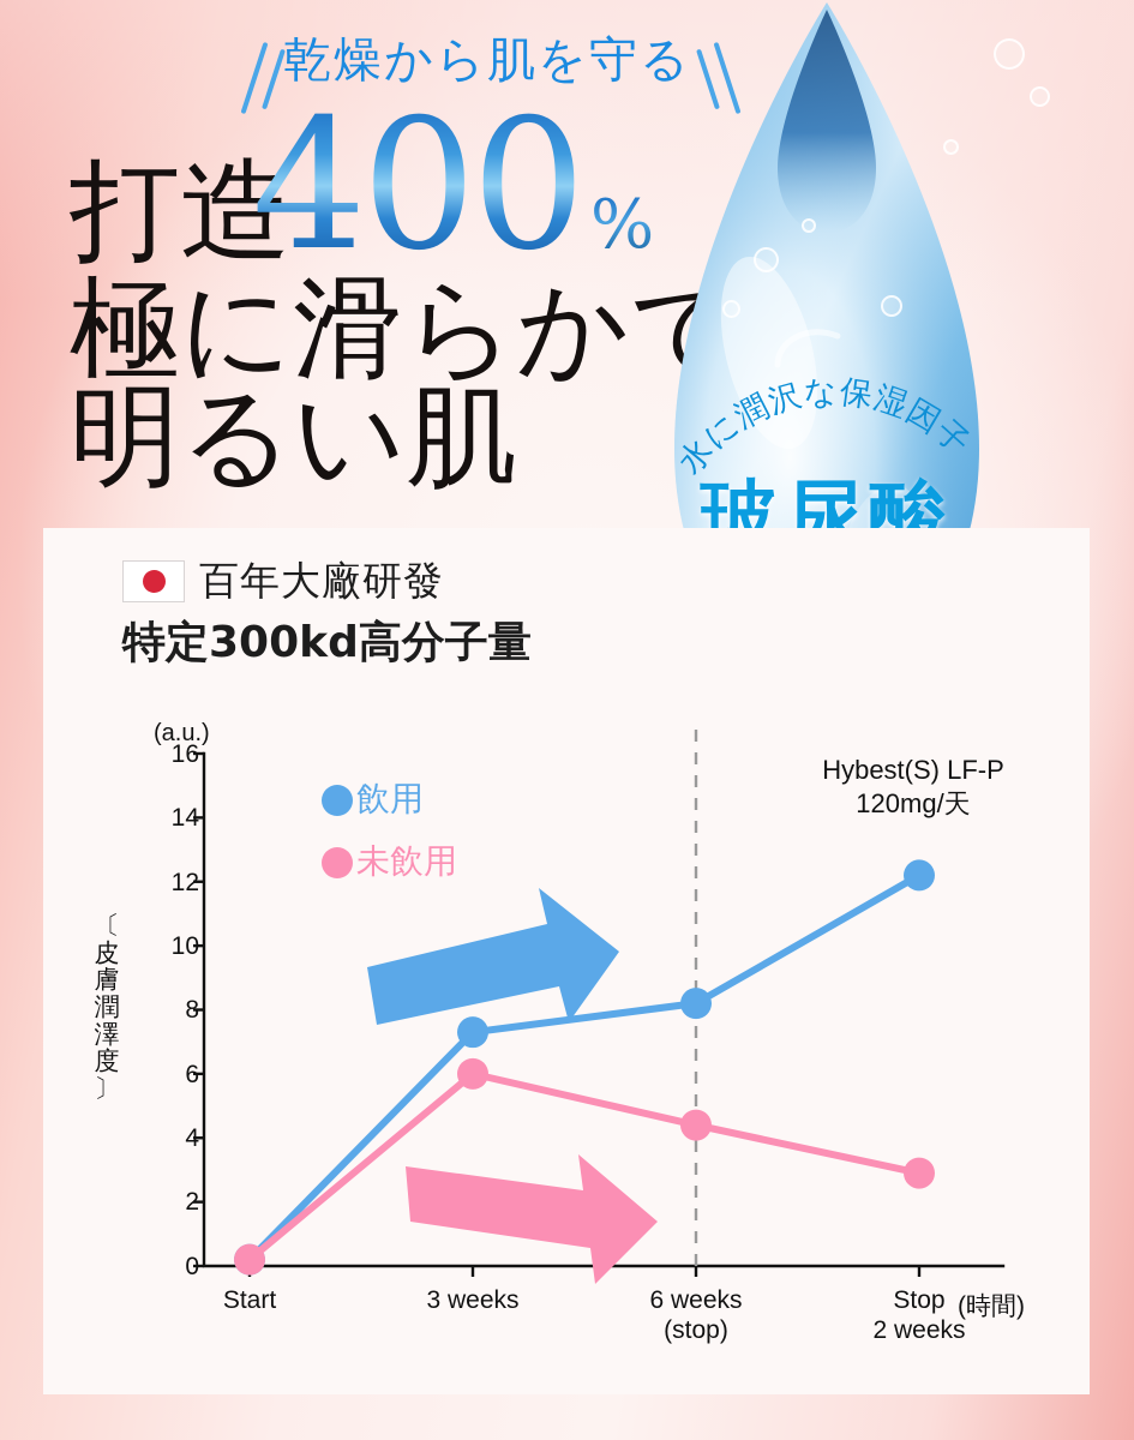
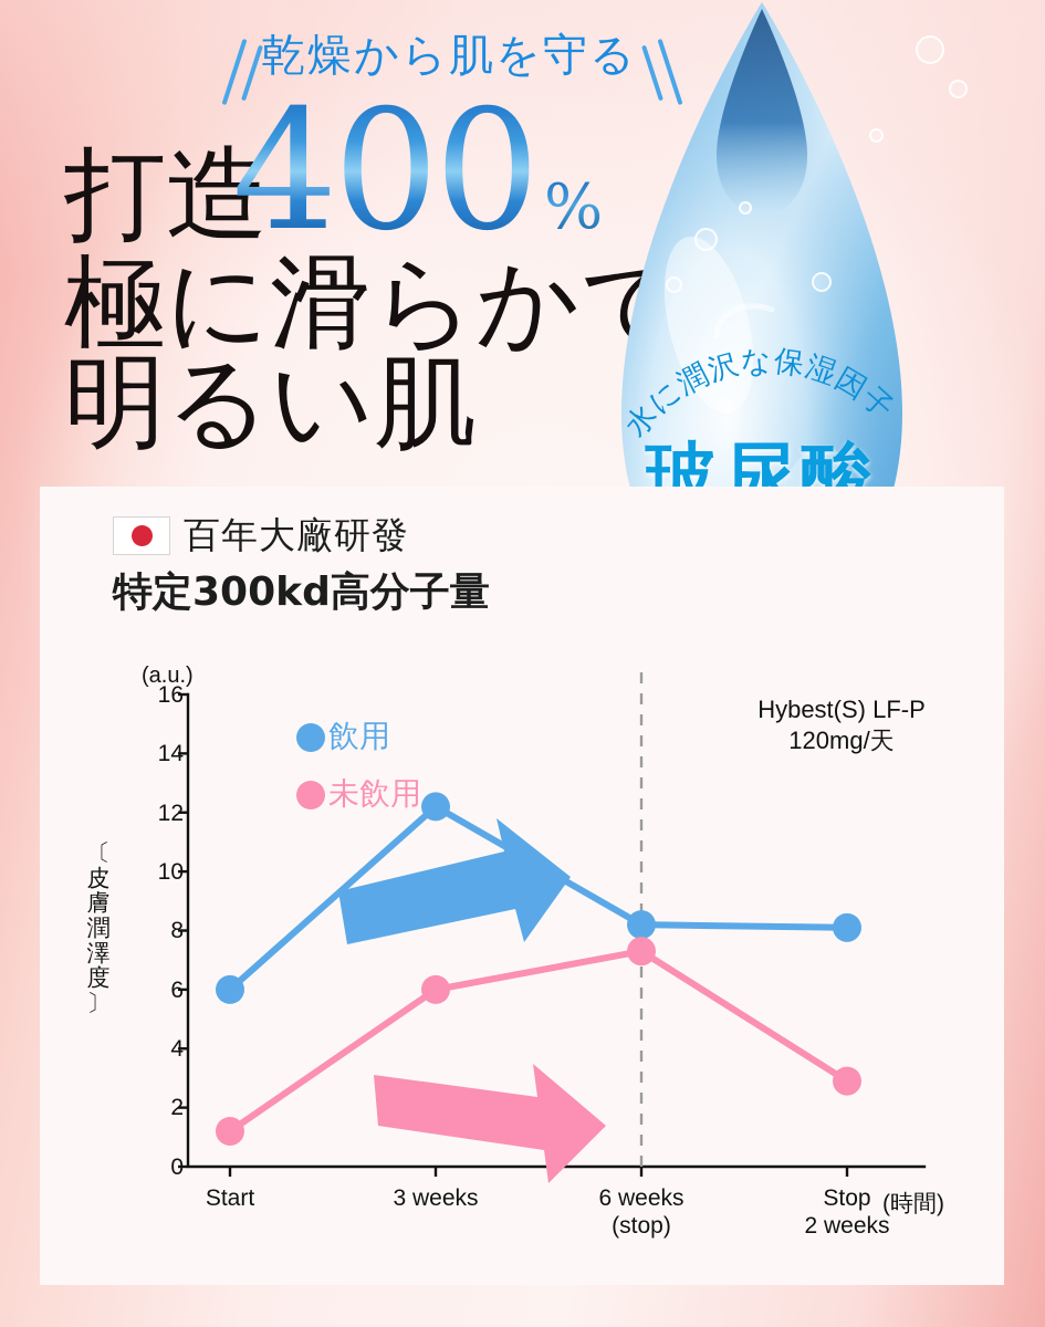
飲用/Start: 0.2 -> 6.0
未飲用/Start: 0.2 -> 1.2
飲用/3 weeks: 7.3 -> 12.2
未飲用/6 weeks (stop): 4.4 -> 7.3
飲用/Stop 2 weeks: 12.2 -> 8.1
